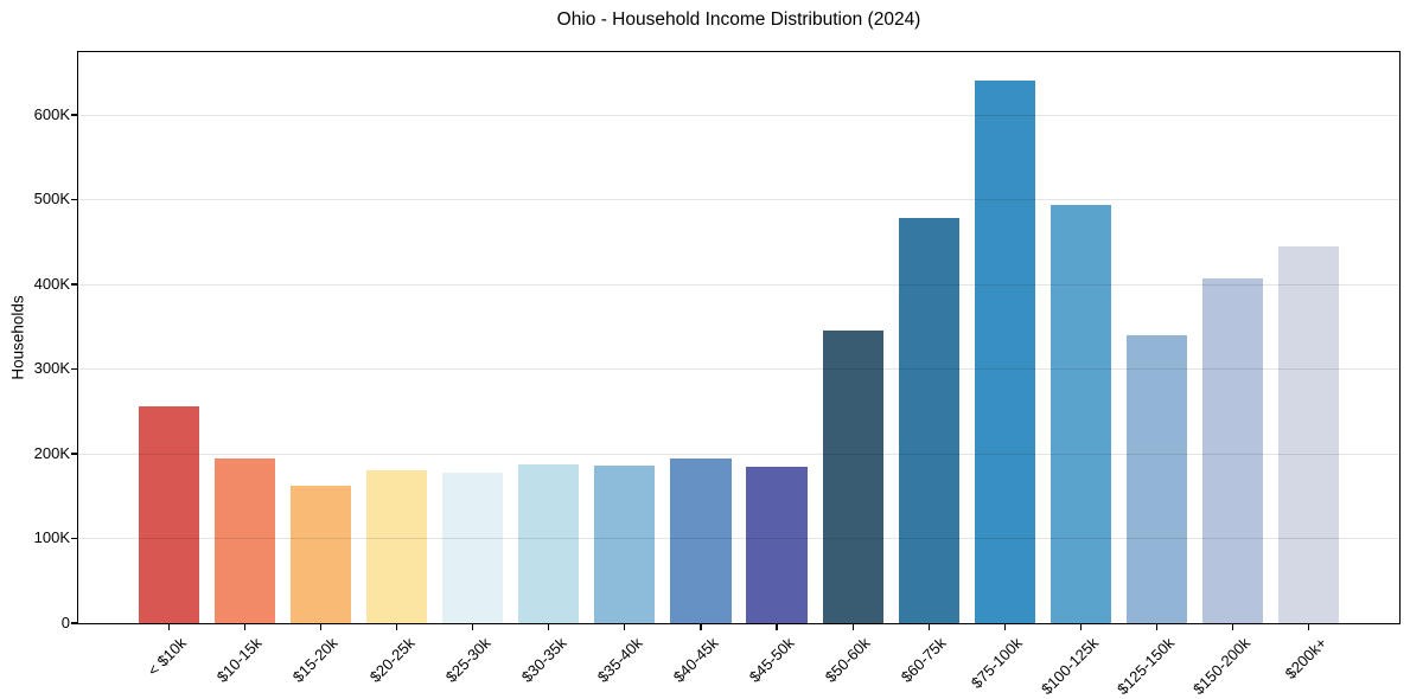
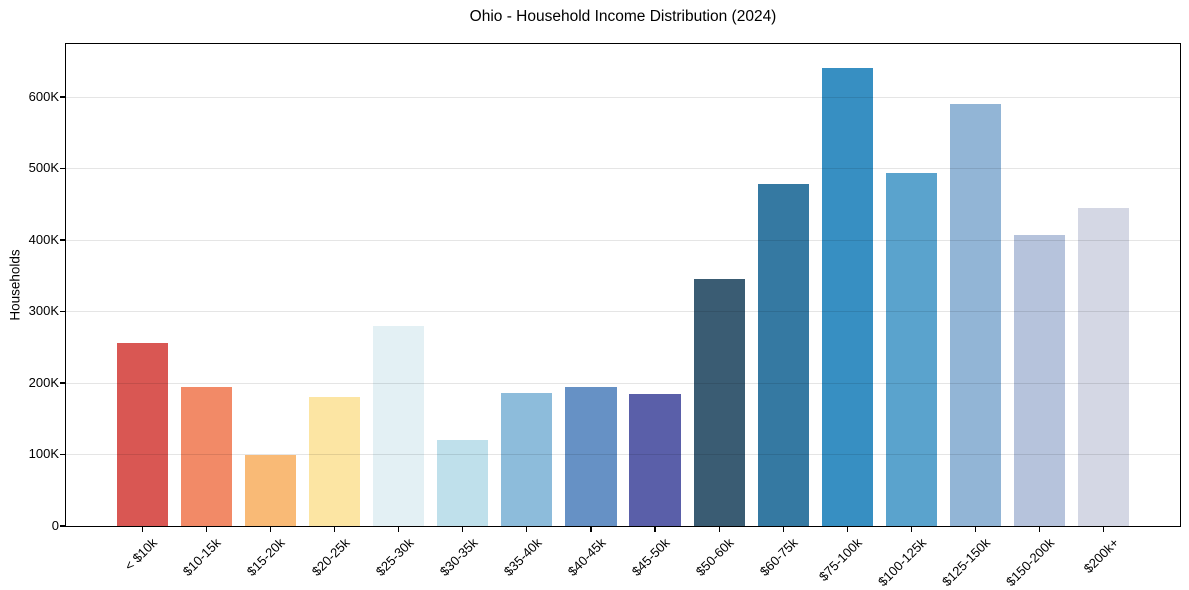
$15-20k: 160K -> 100K
$25-30k: 180K -> 280K
$30-35k: 190K -> 120K
$125-150k: 340K -> 590K
